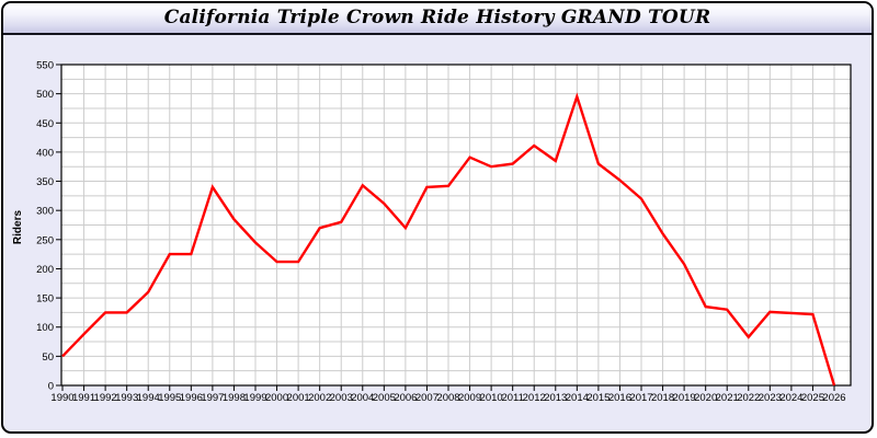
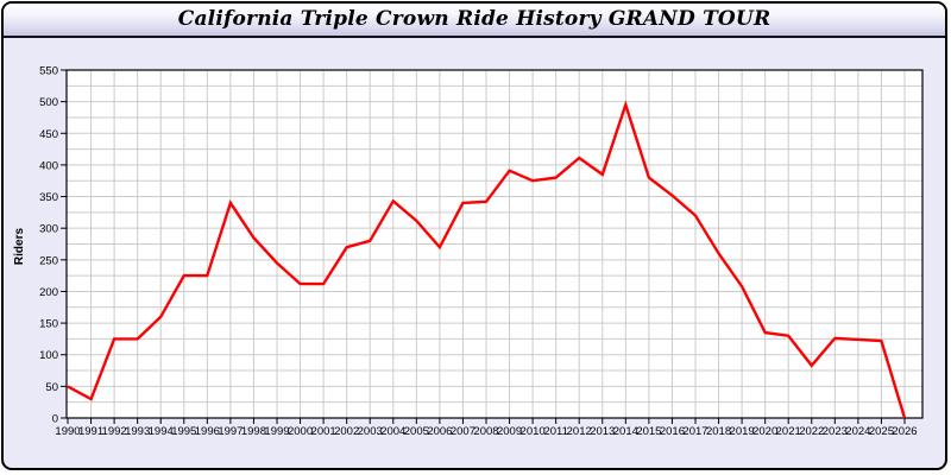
1991: 90 -> 30
